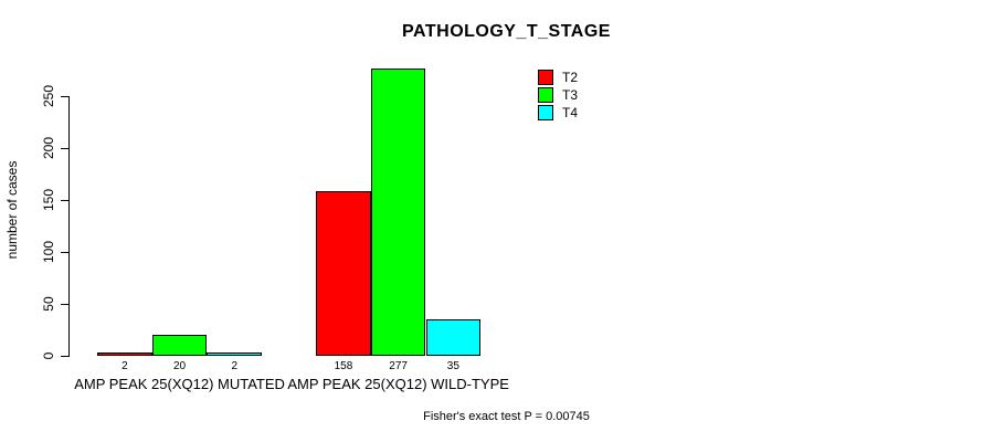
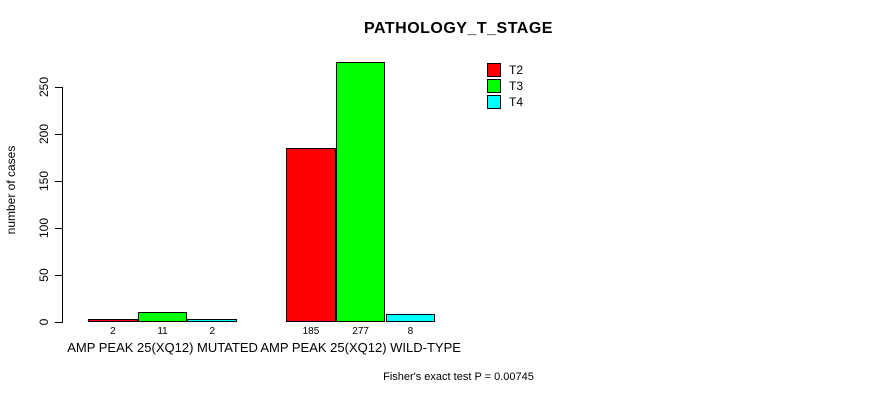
T3/AMP PEAK 25(XQ12) MUTATED: 20 -> 11
T2/AMP PEAK 25(XQ12) WILD-TYPE: 158 -> 185
T4/AMP PEAK 25(XQ12) WILD-TYPE: 35 -> 8
